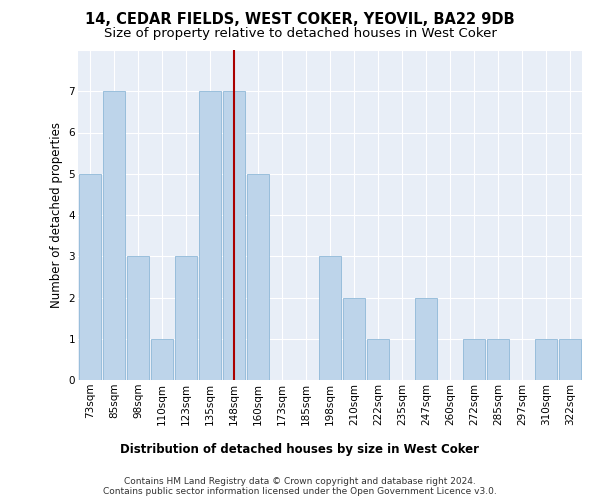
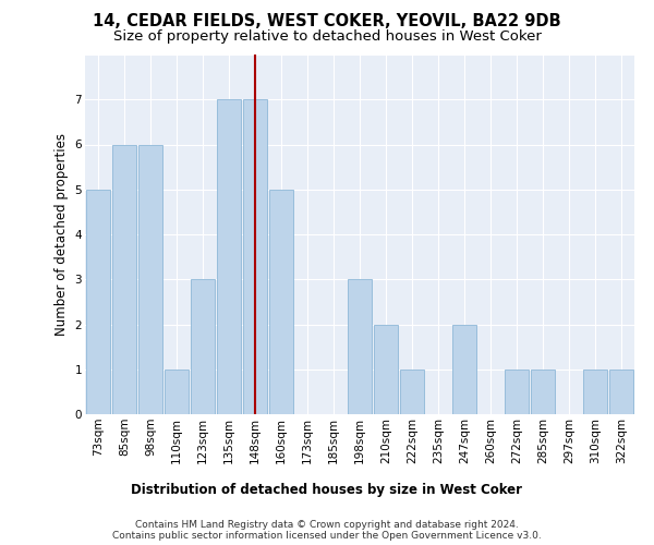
85sqm: 7 -> 6
98sqm: 3 -> 6
